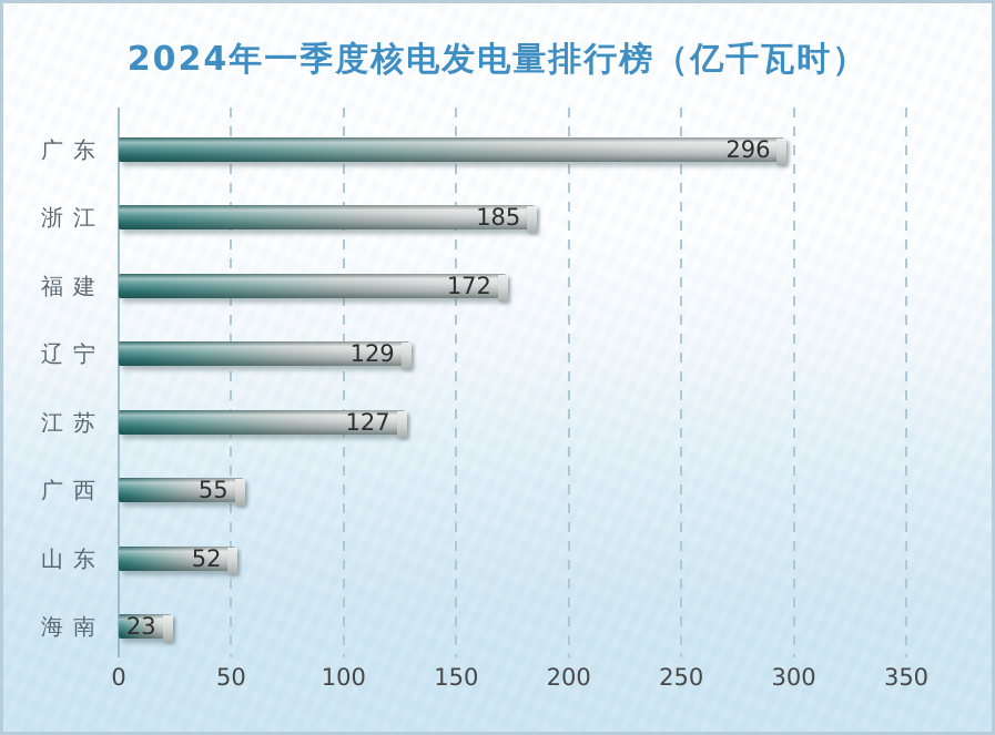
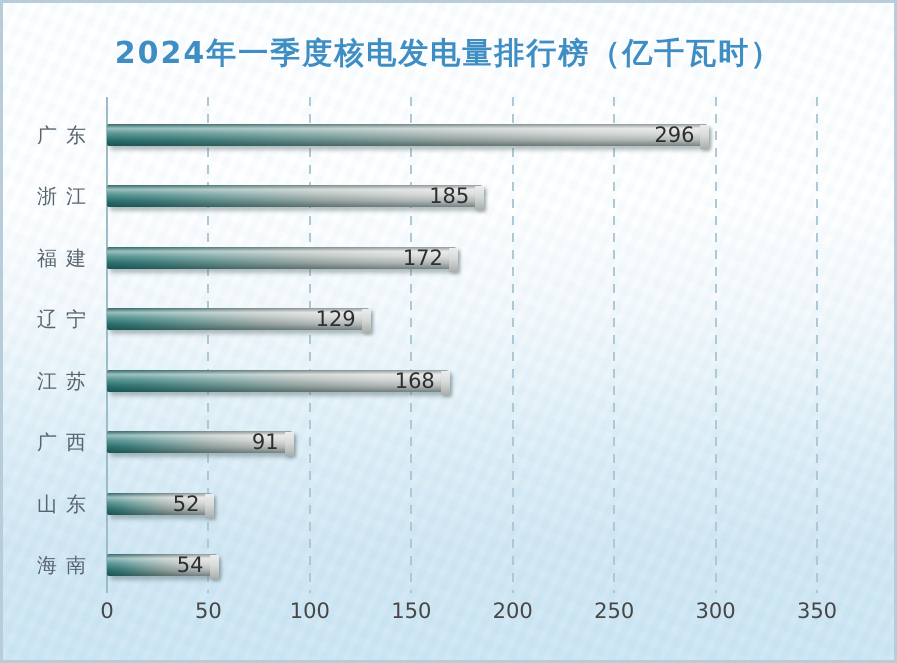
江苏: 127 -> 168
广西: 55 -> 91
海南: 23 -> 54
